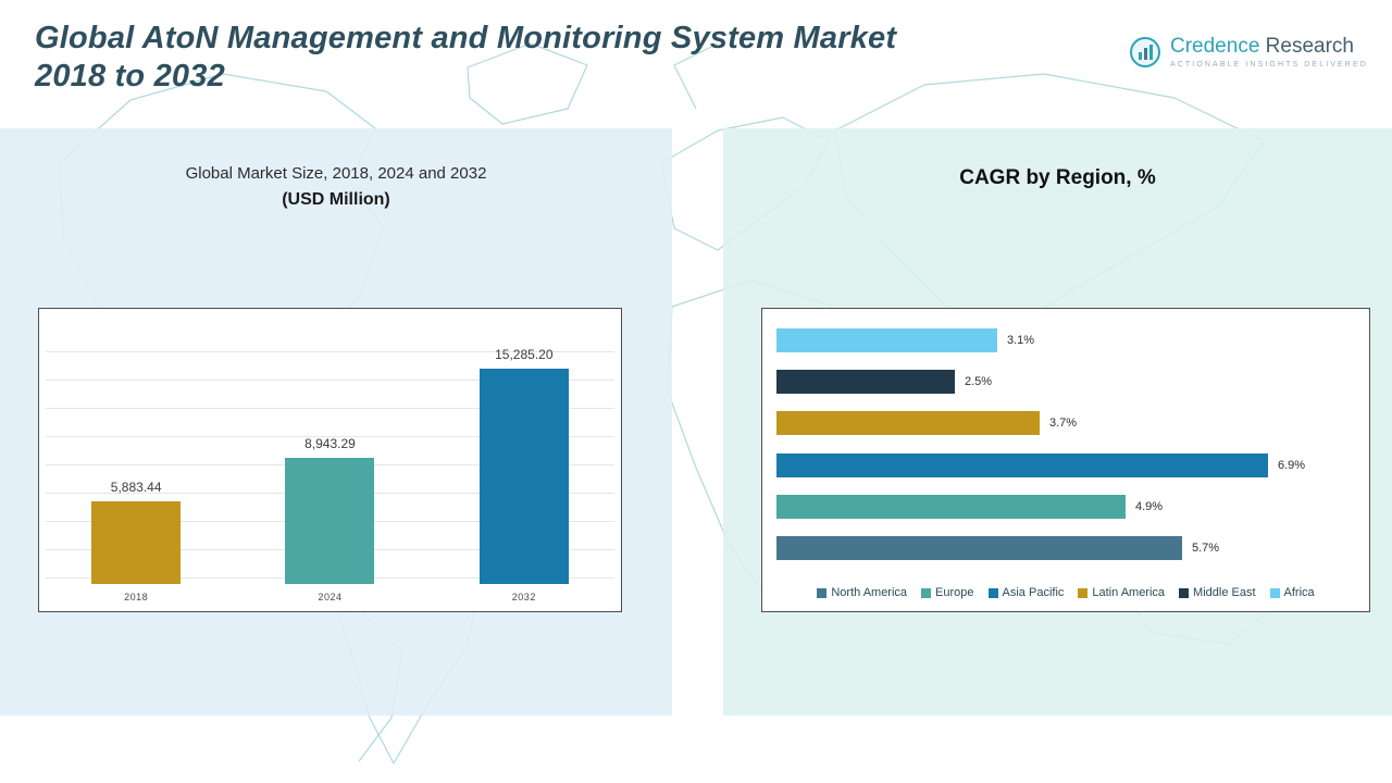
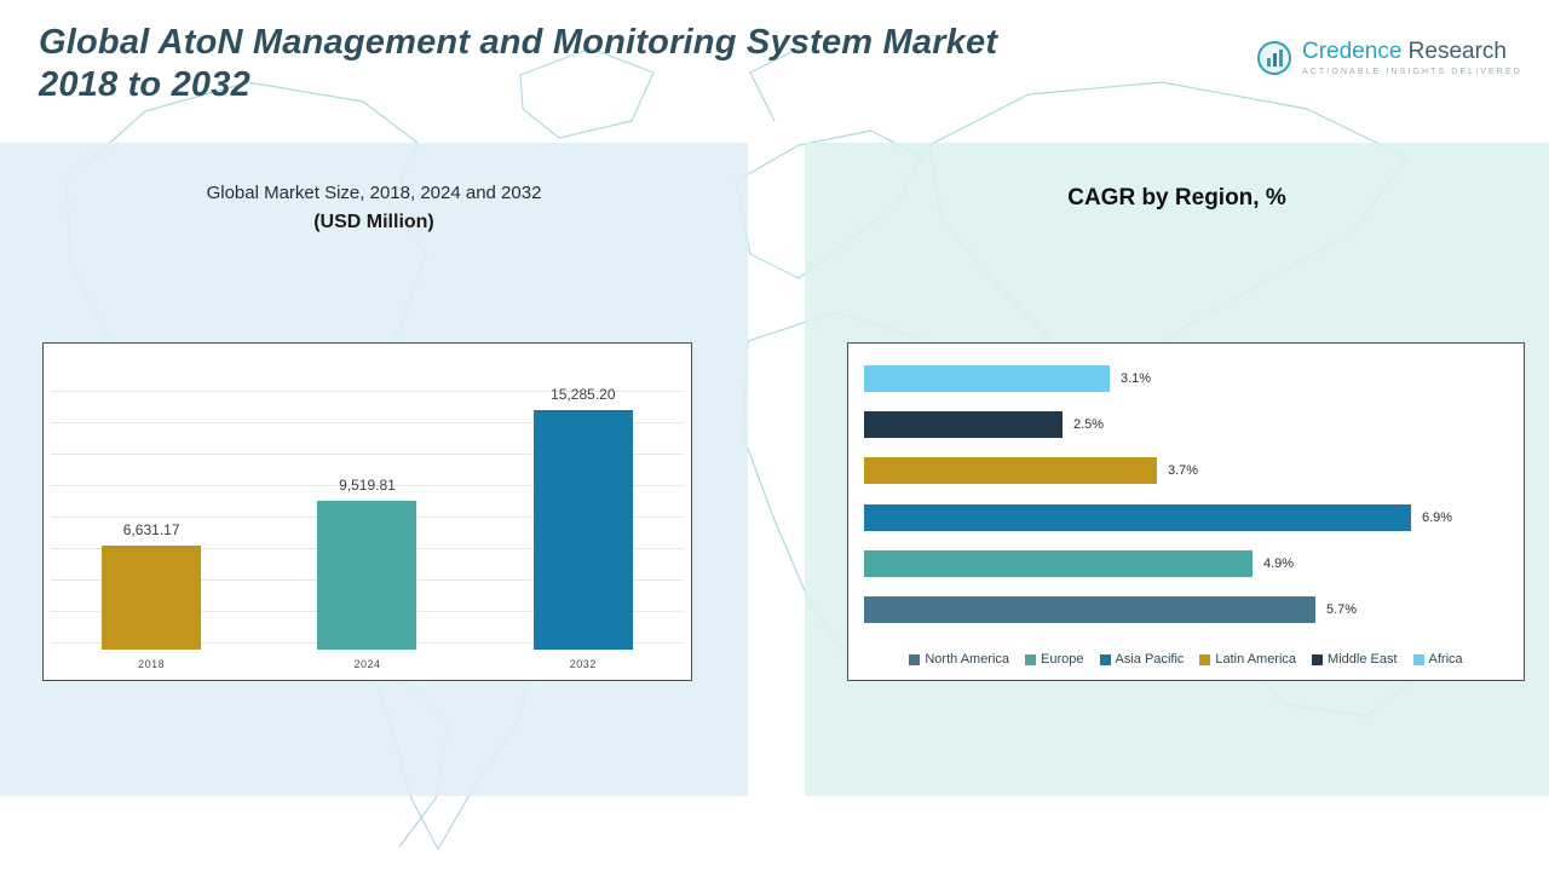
Global Market Size, 2018, 2024 and 2032/2018: 5,883.44 -> 6,631.17
Global Market Size, 2018, 2024 and 2032/2024: 8,943.29 -> 9,519.81
